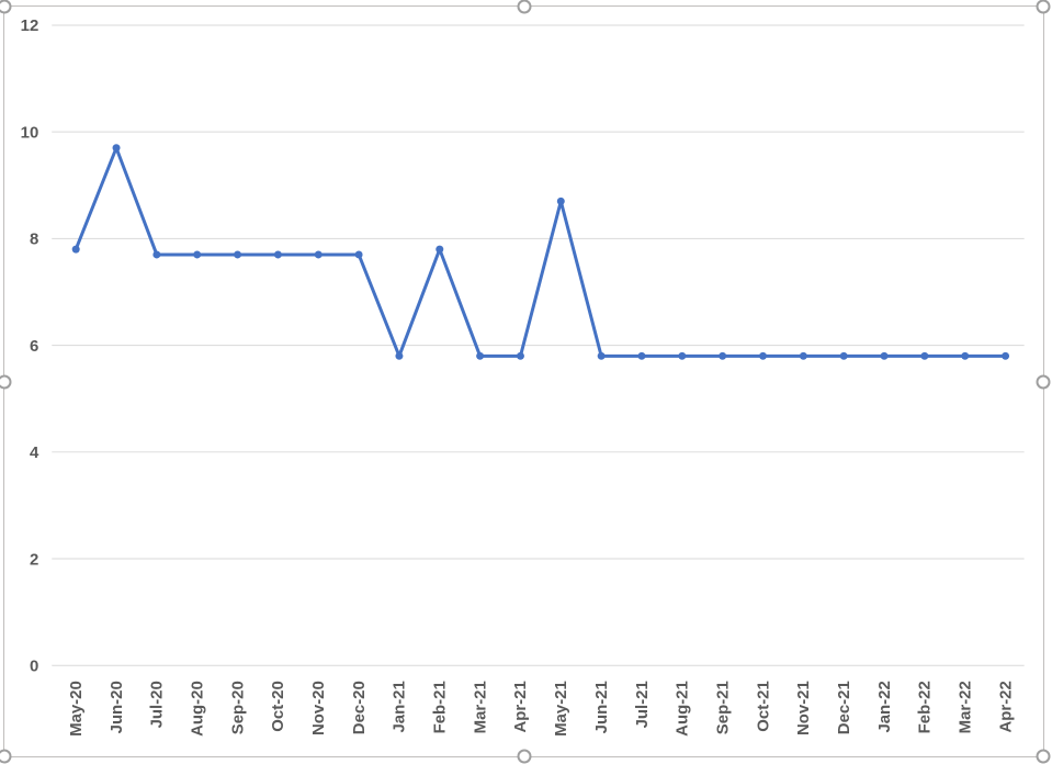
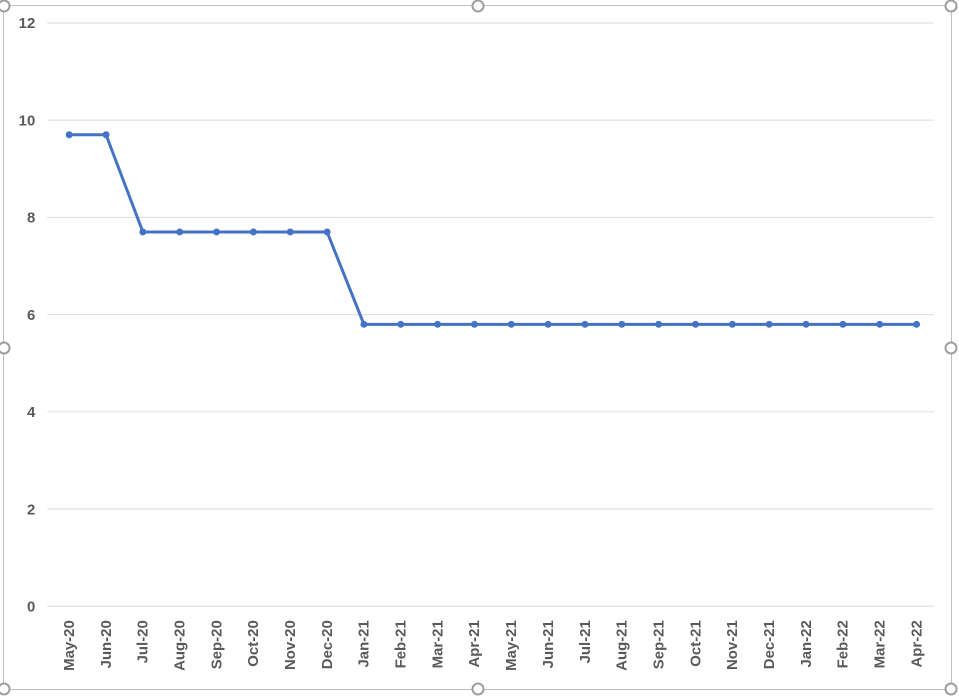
May-20: 7.8 -> 9.7
Feb-21: 7.8 -> 5.8
May-21: 8.7 -> 5.8
